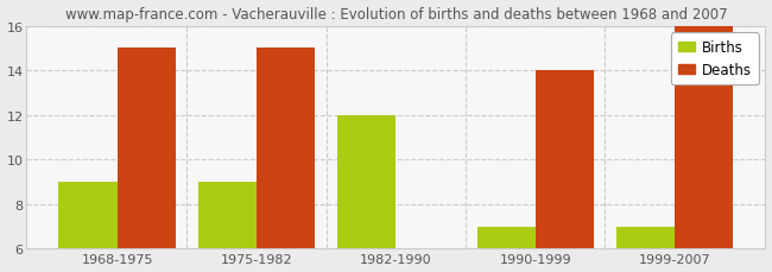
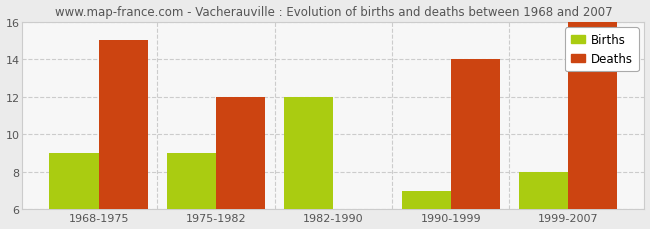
Deaths/1975-1982: 15 -> 12
Births/1999-2007: 7 -> 8
